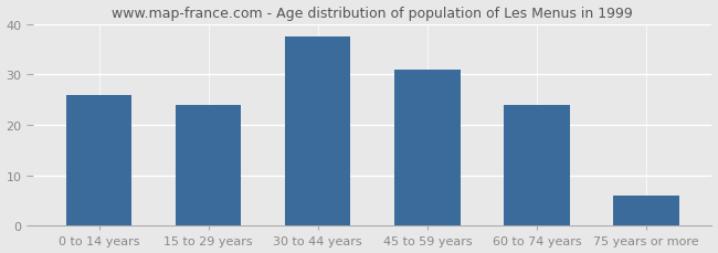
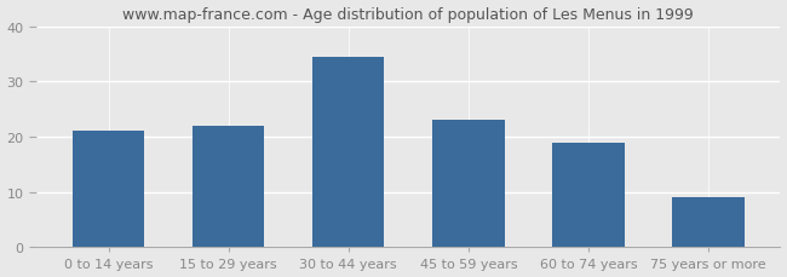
0 to 14 years: 26.0 -> 21.0
15 to 29 years: 24.0 -> 22.0
30 to 44 years: 37.5 -> 34.5
45 to 59 years: 31.0 -> 23.0
60 to 74 years: 24.0 -> 19.0
75 years or more: 6.0 -> 9.0
